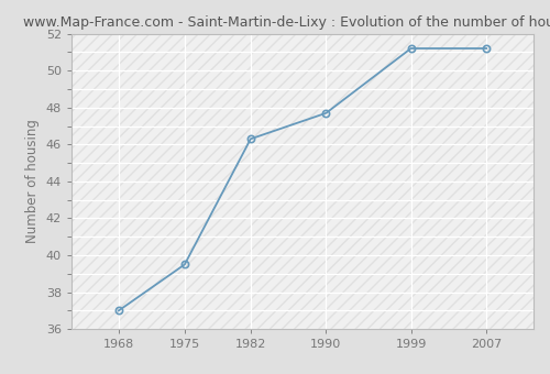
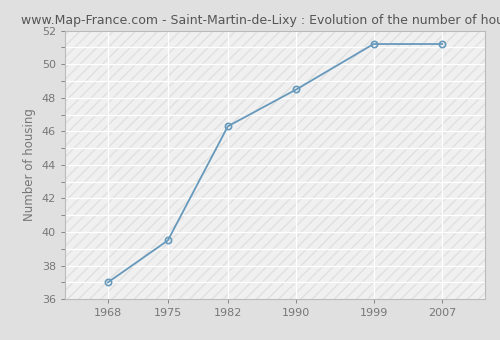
1990: 47.7 -> 48.5
